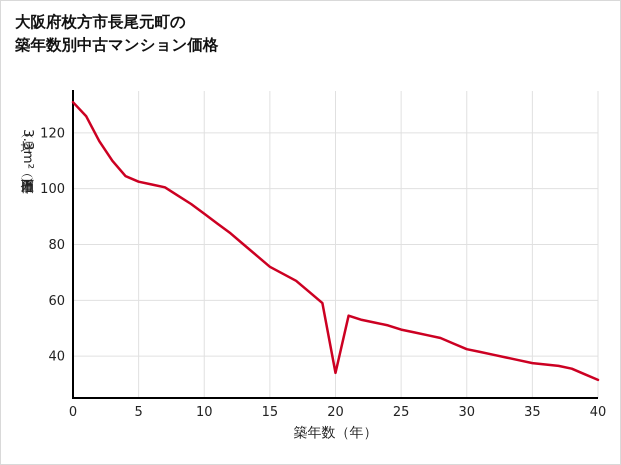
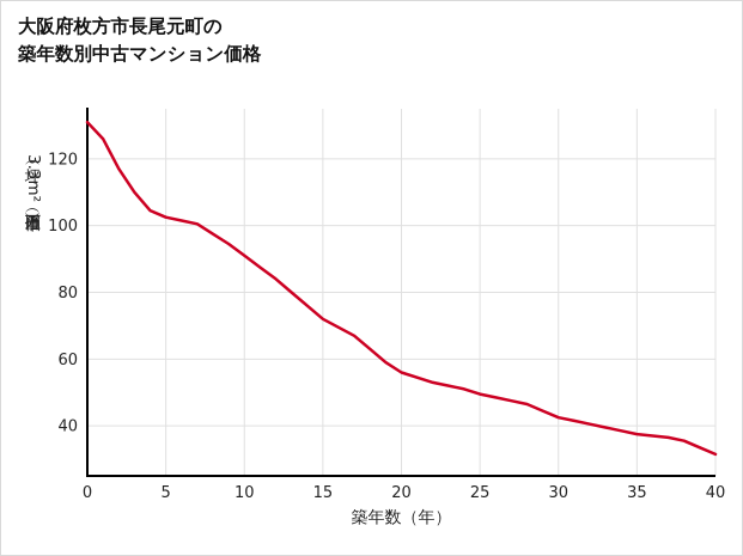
20: 34 -> 56
